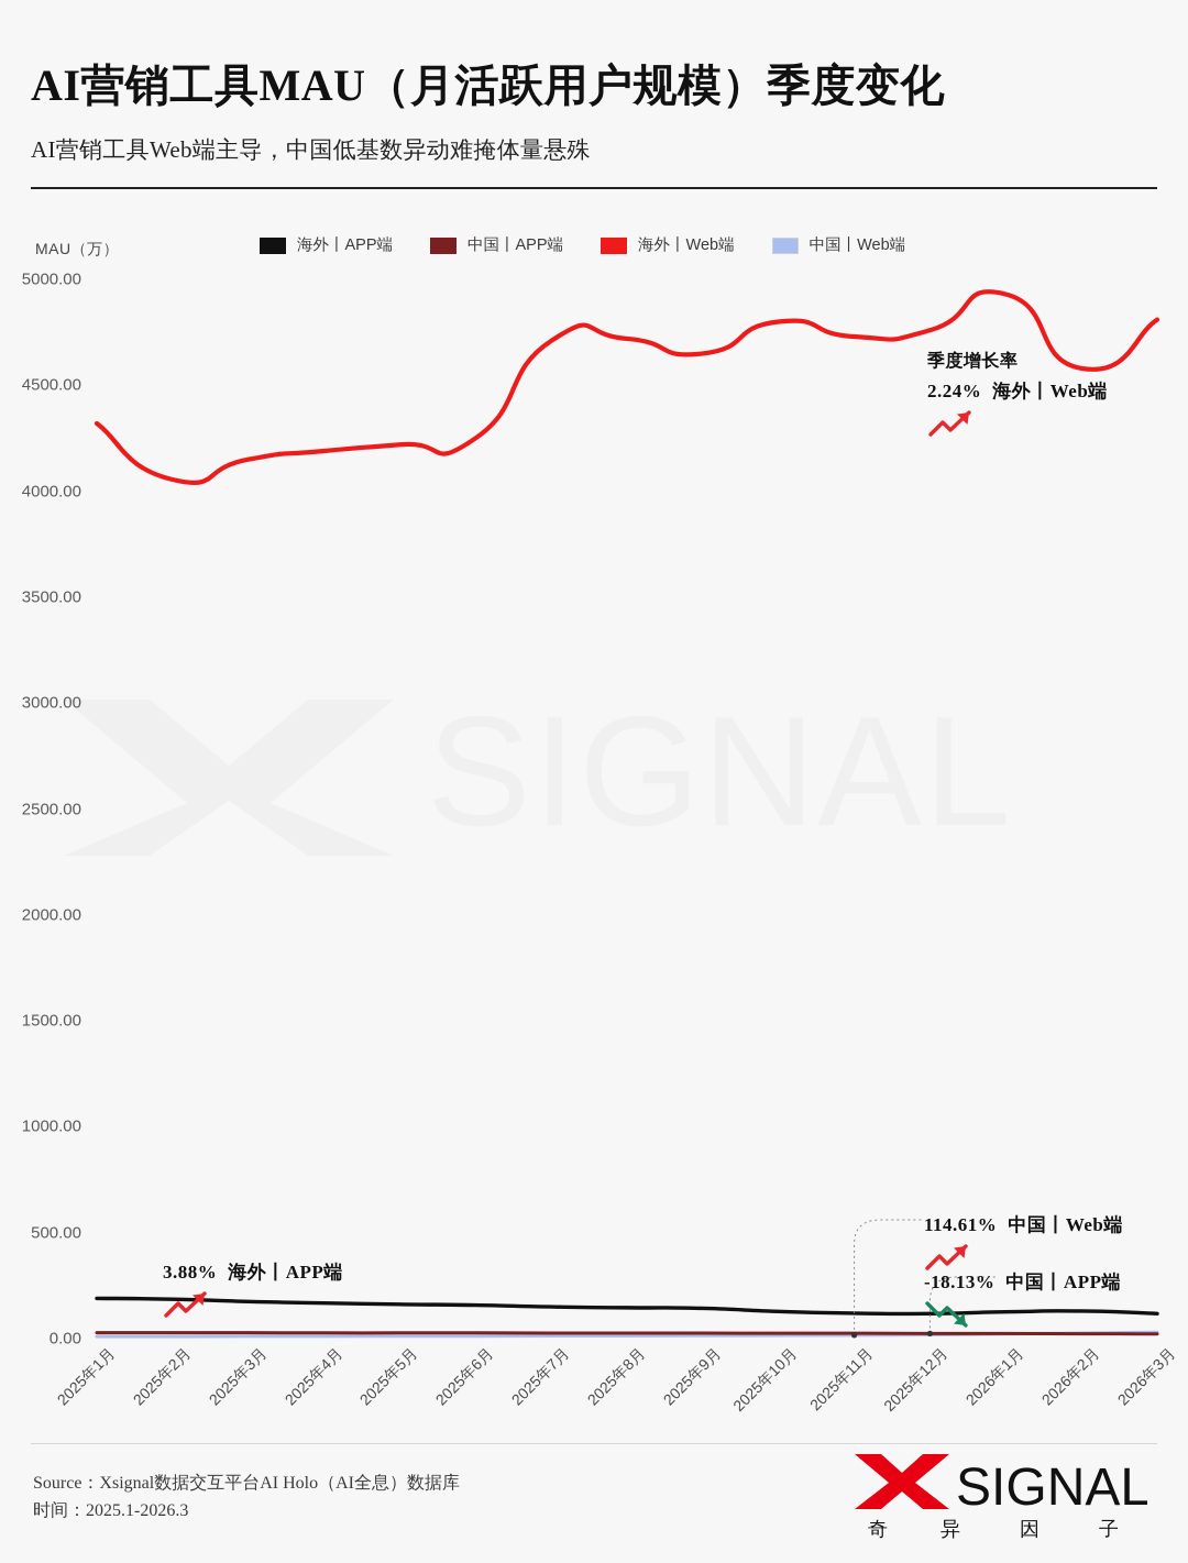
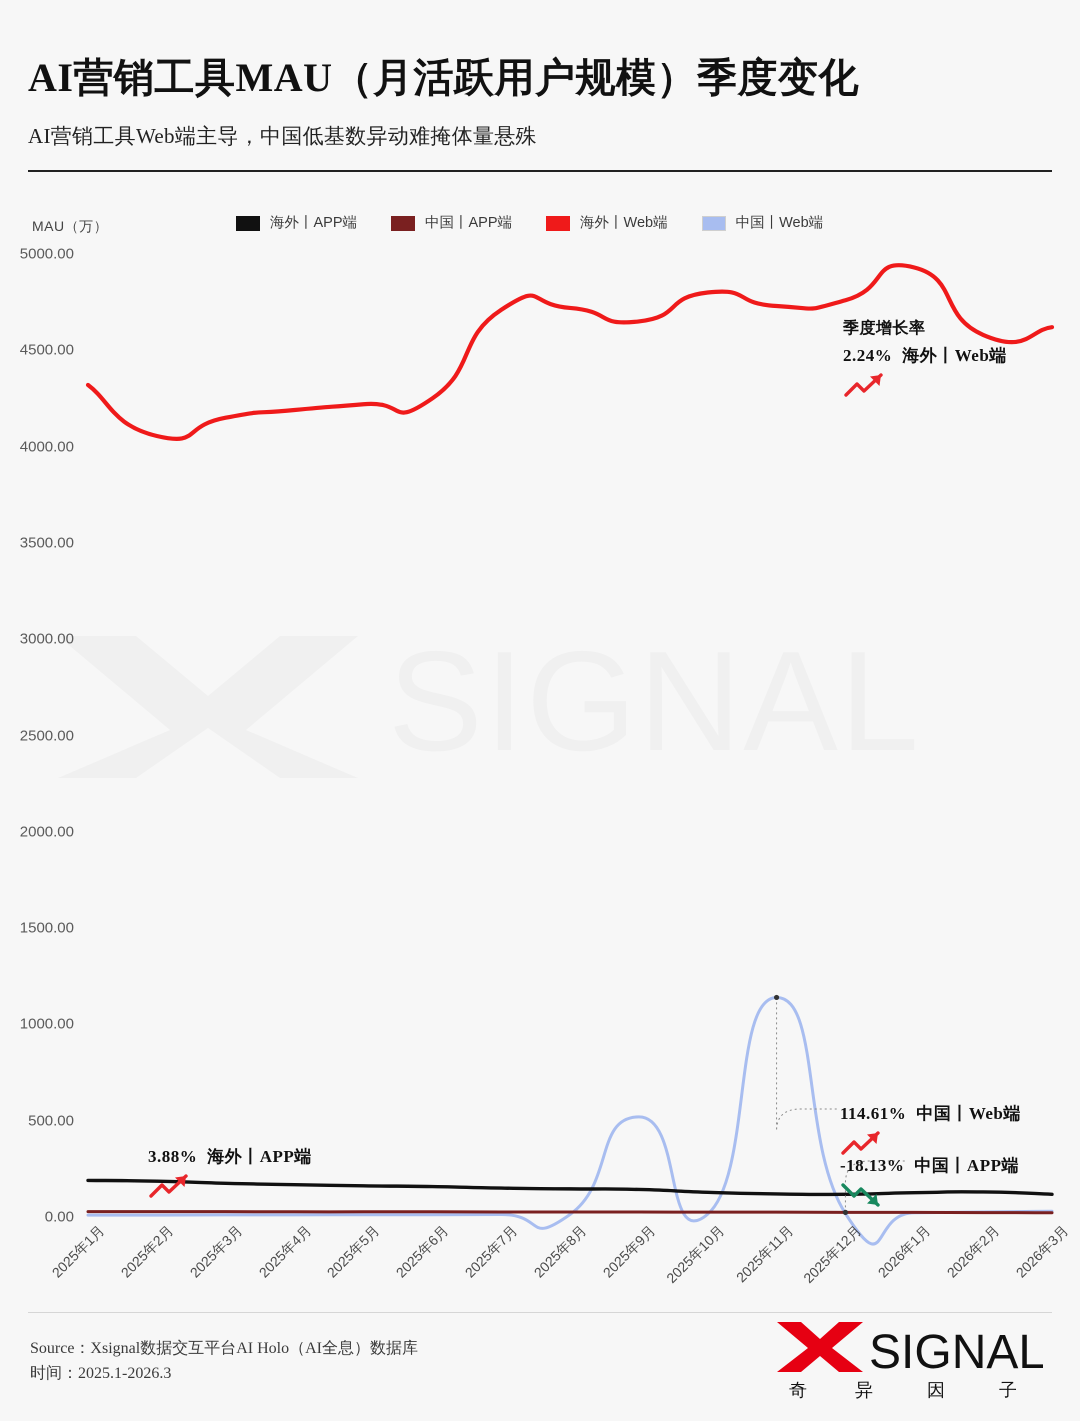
中国丨Web端/2025年9月: 10 -> 520
中国丨Web端/2025年11月: 20 -> 1140
海外丨Web端/2026年3月: 4810 -> 4620
